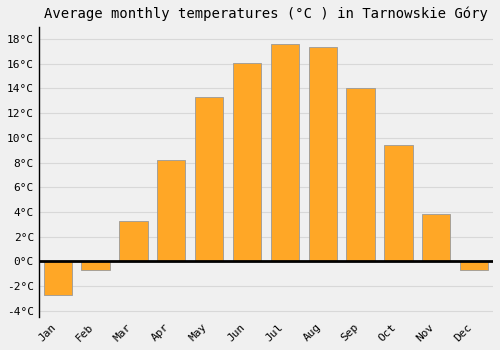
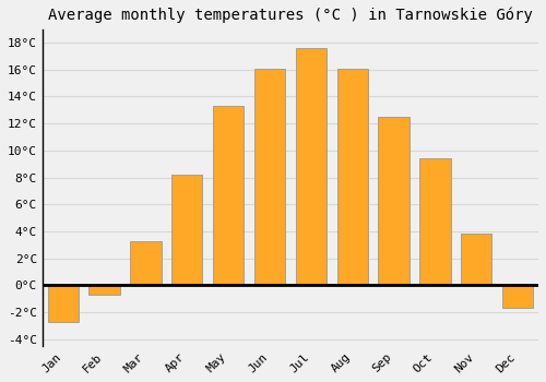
Aug: 17.4°C -> 16.1°C
Sep: 14.0°C -> 12.5°C
Dec: -0.7°C -> -1.7°C
